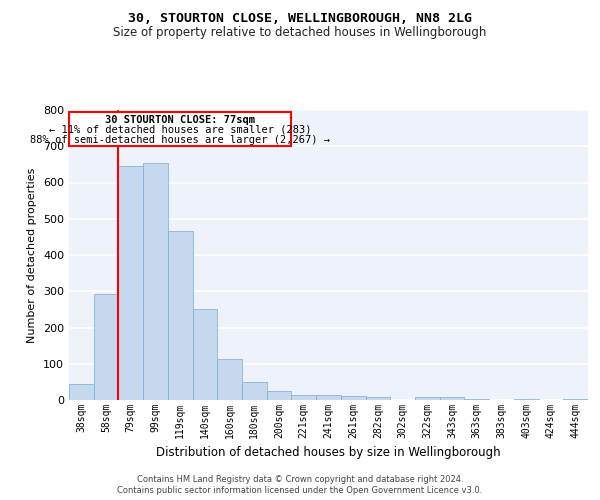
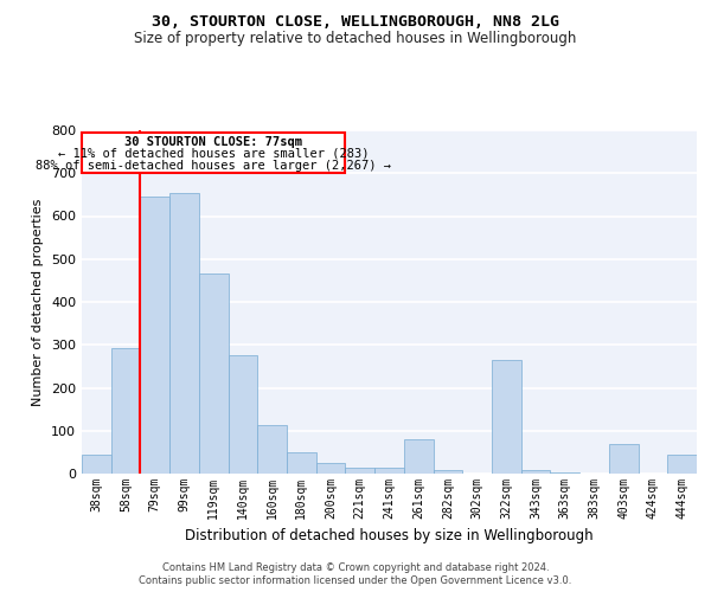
140sqm: 250 -> 275
261sqm: 10 -> 80
322sqm: 7 -> 265
403sqm: 3 -> 70
444sqm: 3 -> 45
